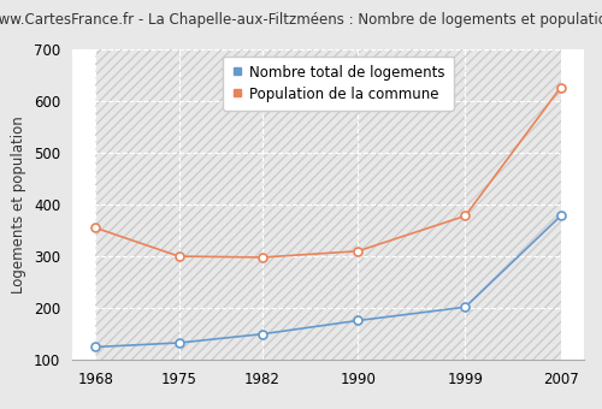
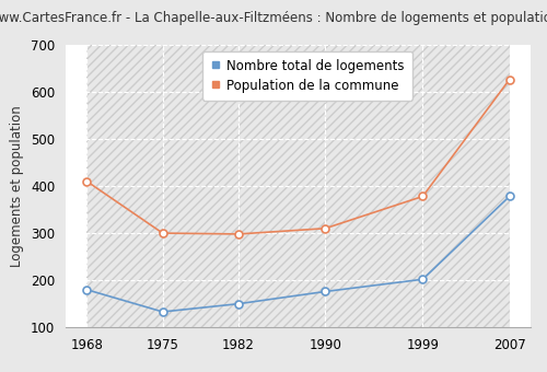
Nombre total de logements/1968: 125 -> 180
Population de la commune/1968: 355 -> 410
